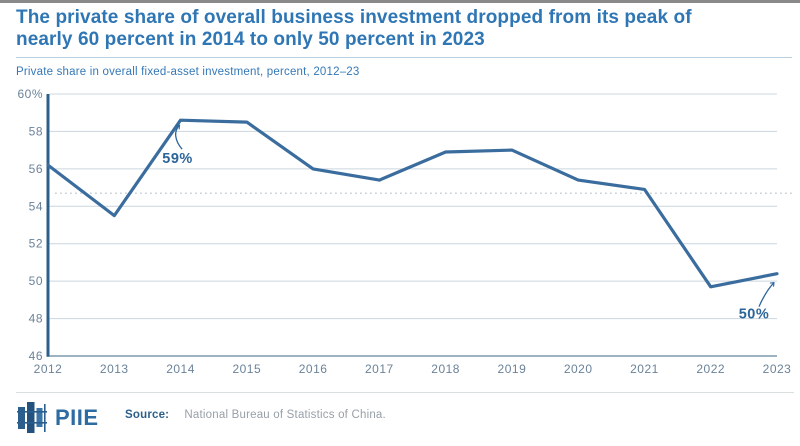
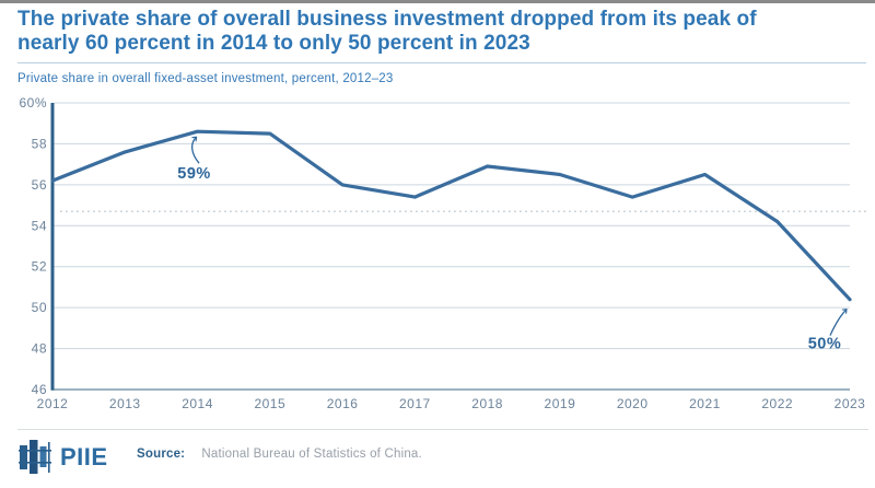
2013: 53.5% -> 57.6%
2019: 57.0% -> 56.5%
2021: 54.9% -> 56.5%
2022: 49.7% -> 54.2%
